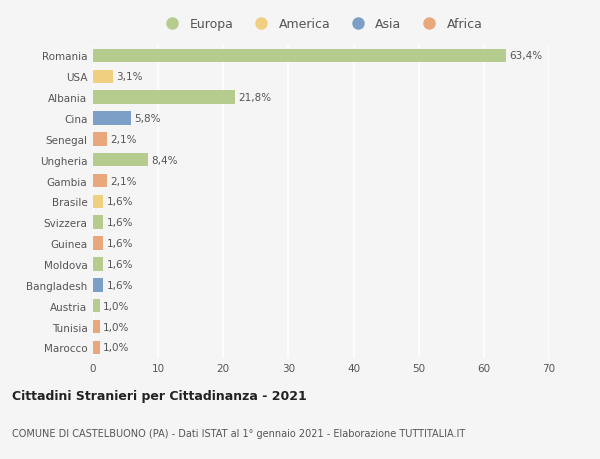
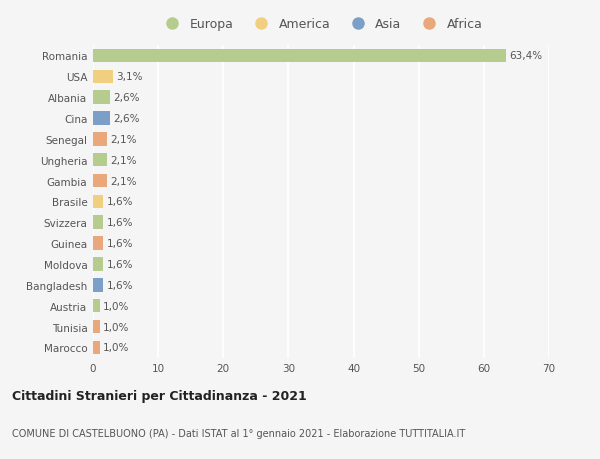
Albania: 21,8% -> 2,6%
Cina: 5,8% -> 2,6%
Ungheria: 8,4% -> 2,1%
